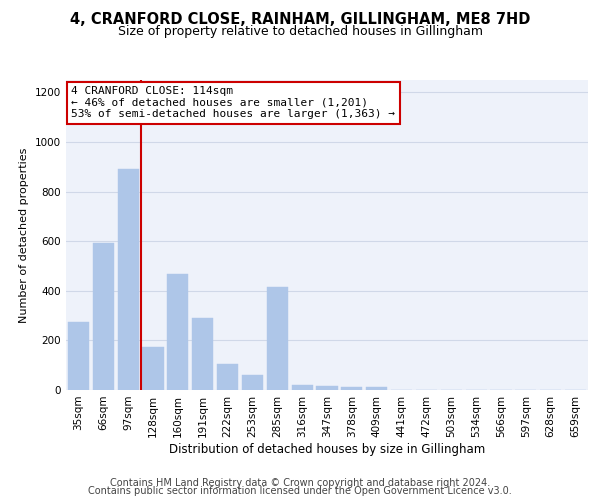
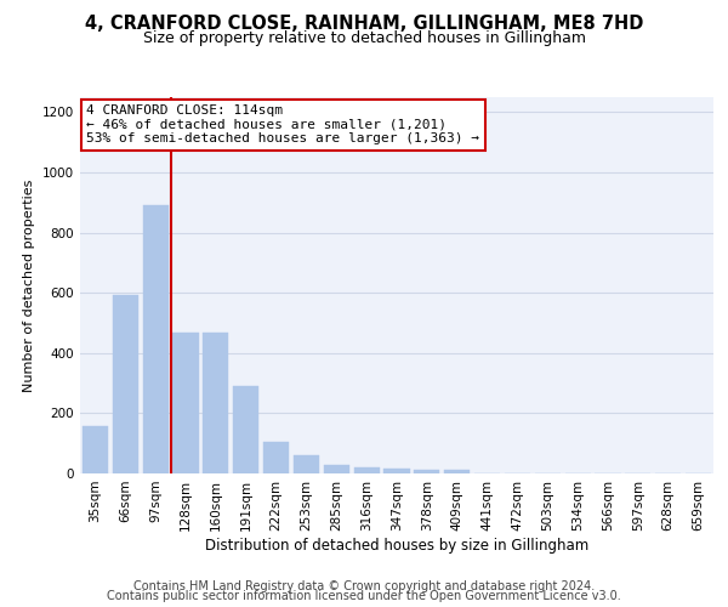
35sqm: 275 -> 158
128sqm: 175 -> 467
285sqm: 415 -> 30
